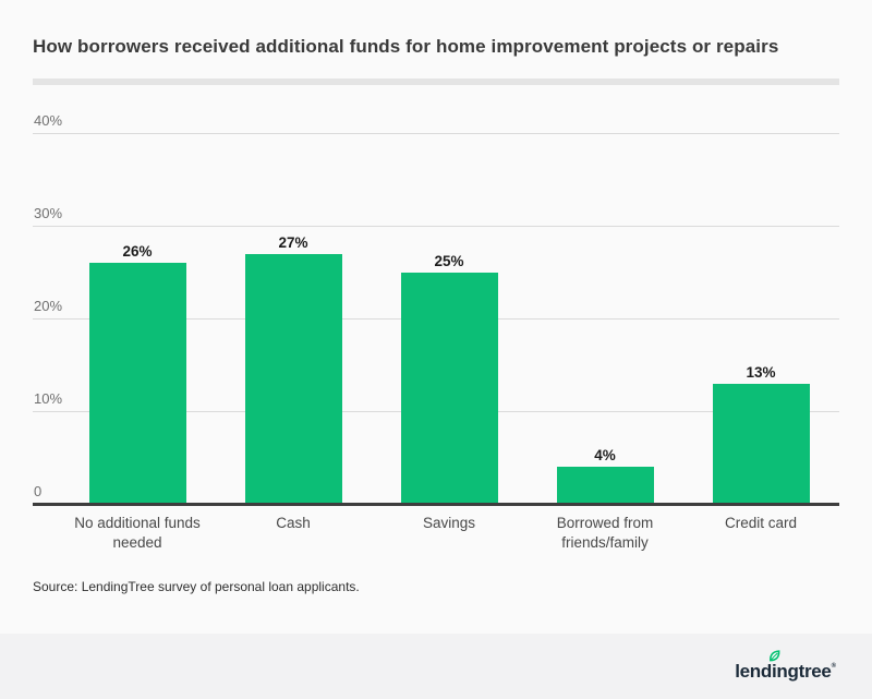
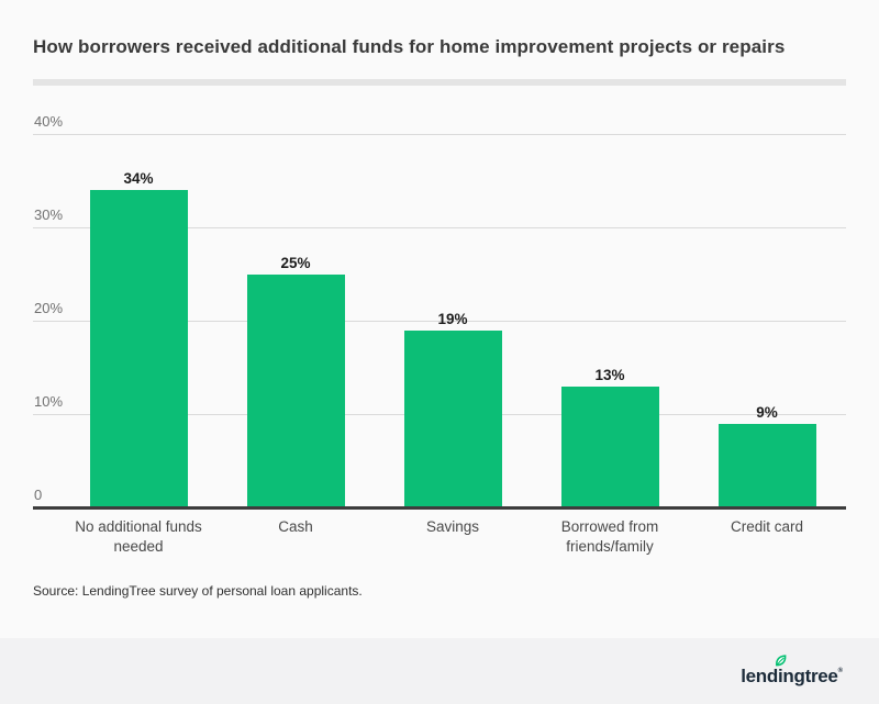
No additional funds needed: 26% -> 34%
Cash: 27% -> 25%
Savings: 25% -> 19%
Borrowed from friends/family: 4% -> 13%
Credit card: 13% -> 9%
